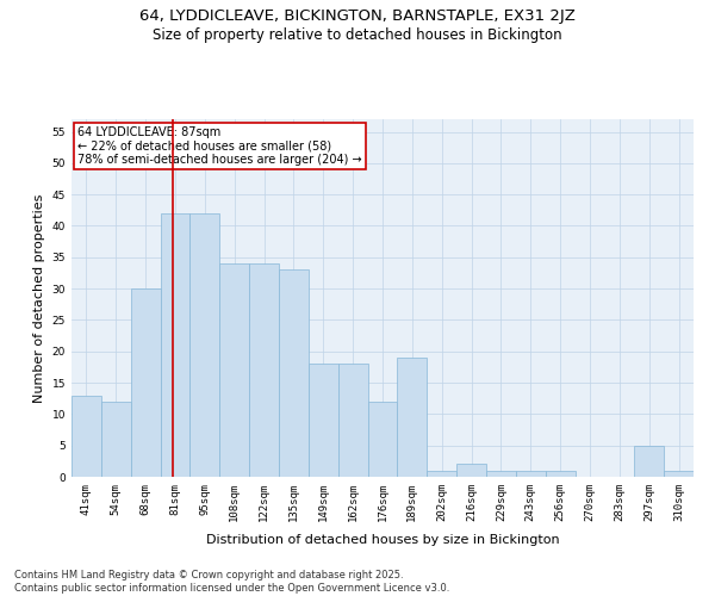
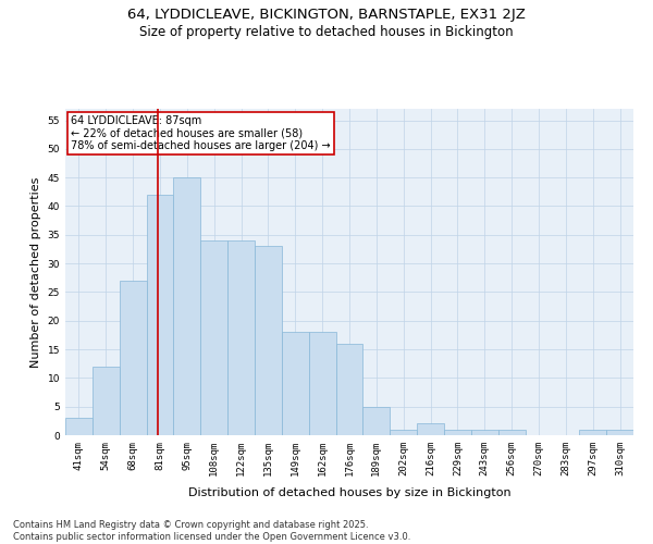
41sqm: 13 -> 3
68sqm: 30 -> 27
95sqm: 42 -> 45
176sqm: 12 -> 16
189sqm: 19 -> 5
297sqm: 5 -> 1
